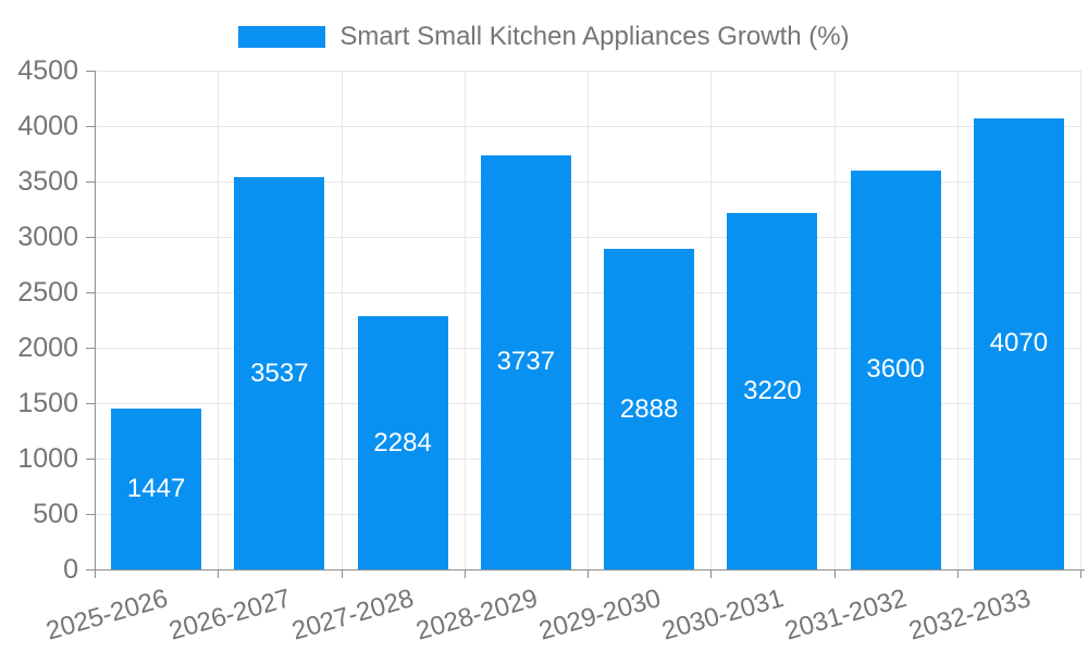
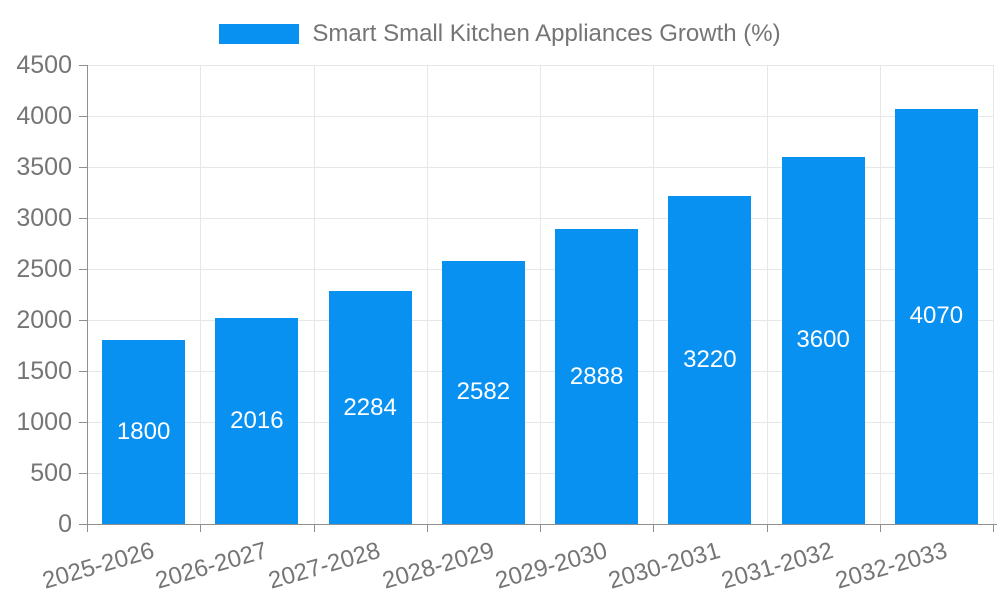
2025-2026: 1447 -> 1800
2026-2027: 3537 -> 2016
2028-2029: 3737 -> 2582
